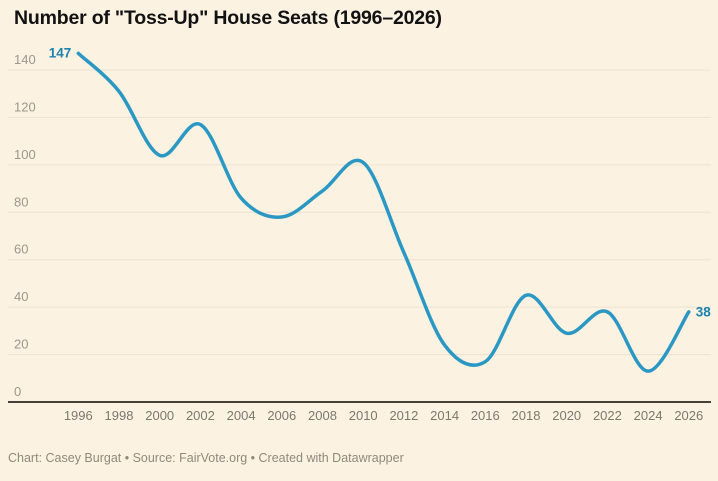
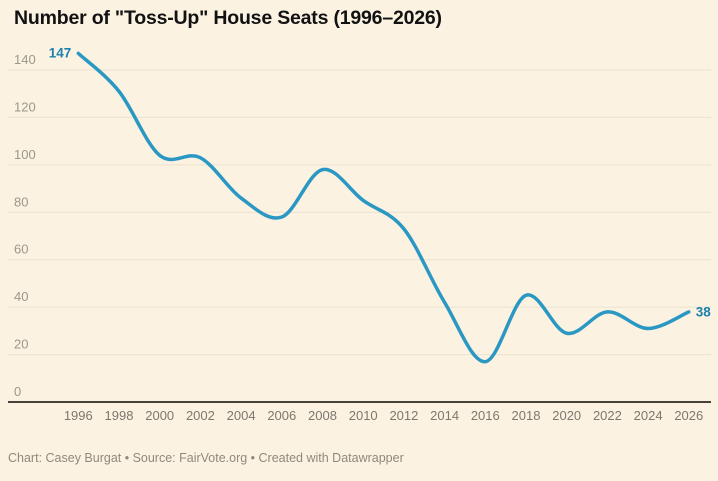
2002: 117 -> 103
2008: 89 -> 98
2010: 101 -> 85
2012: 63 -> 73
2014: 24 -> 42
2024: 13 -> 31
